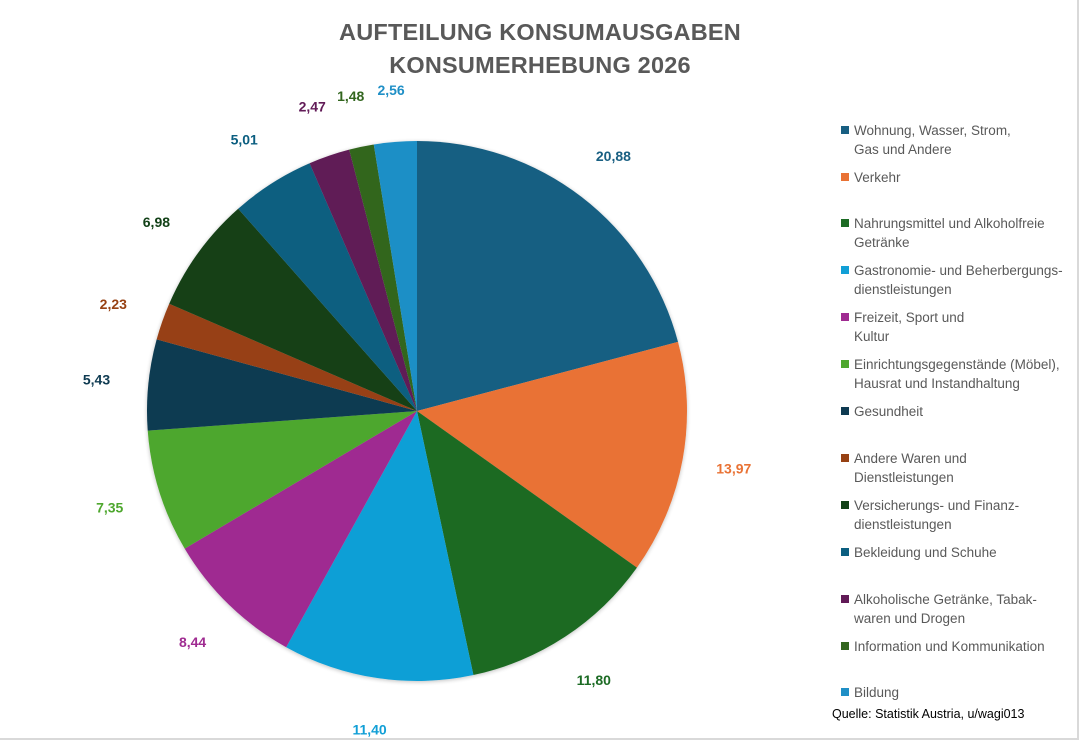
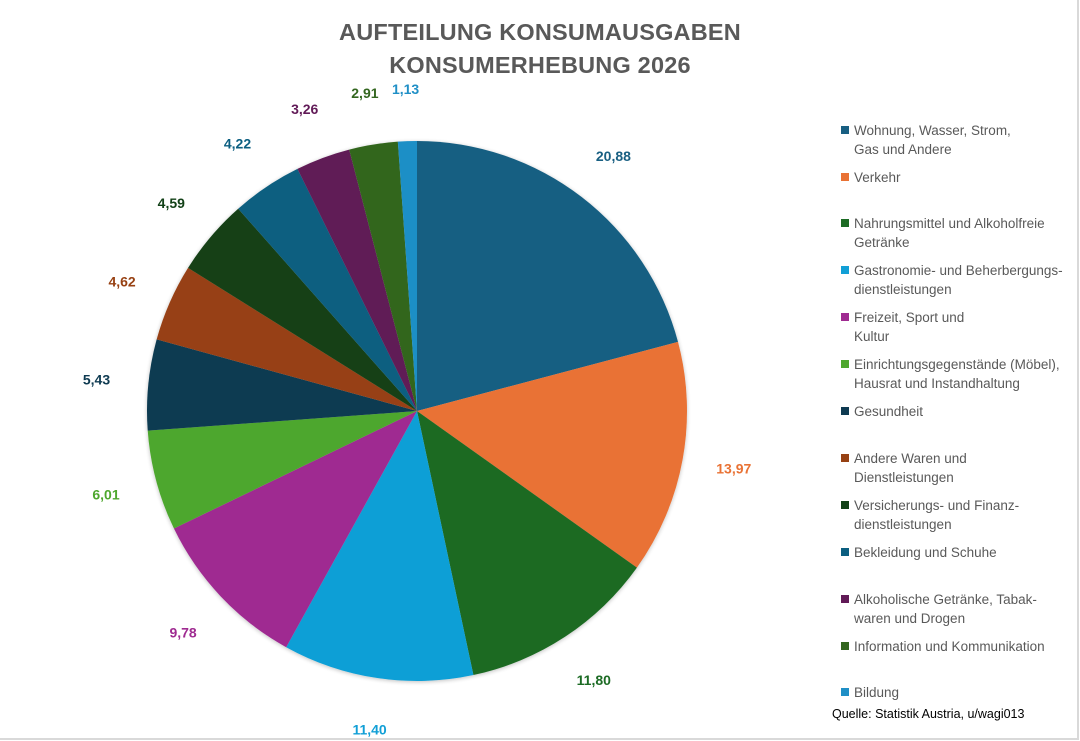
Freizeit, Sport und Kultur: 8,44 -> 9,78
Einrichtungsgegenstände (Möbel), Hausrat und Instandhaltung: 7,35 -> 6,01
Andere Waren und Dienstleistungen: 2,23 -> 4,62
Versicherungs- und Finanz- dienstleistungen: 6,98 -> 4,59
Bekleidung und Schuhe: 5,01 -> 4,22
Alkoholische Getränke, Tabak- waren und Drogen: 2,47 -> 3,26
Information und Kommunikation: 1,48 -> 2,91
Bildung: 2,56 -> 1,13
